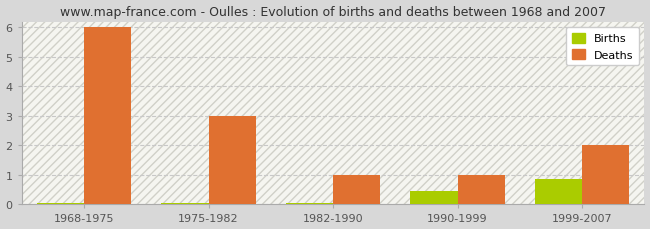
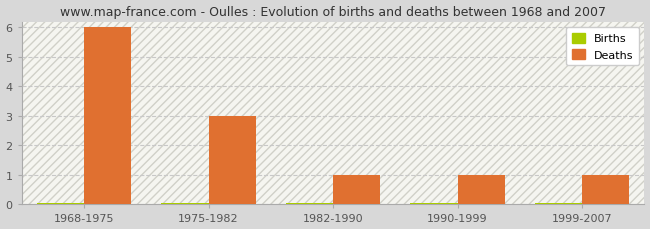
Births/1990-1999: 0.45 -> 0.04
Births/1999-2007: 0.85 -> 0.04
Deaths/1999-2007: 2 -> 1
